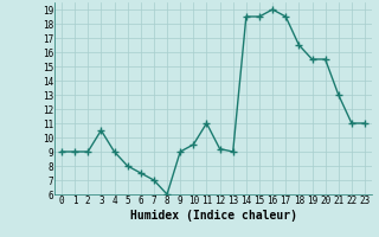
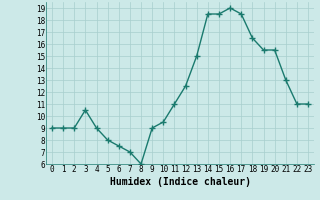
12: 9.2 -> 12.5
13: 9.0 -> 15.0
